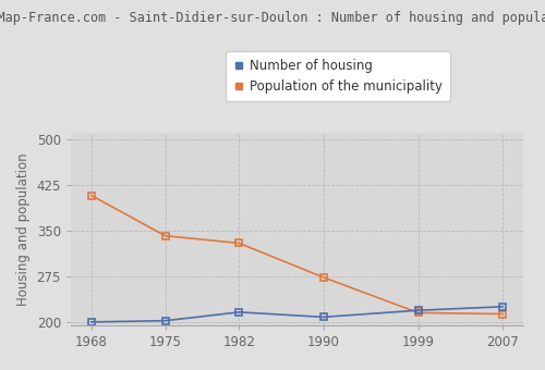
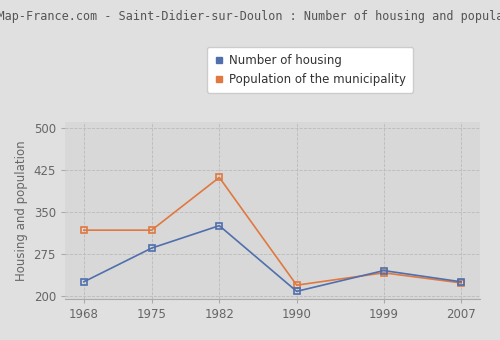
Number of housing/1968: 201 -> 226
Population of the municipality/1968: 408 -> 318
Number of housing/1975: 203 -> 286
Population of the municipality/1975: 342 -> 318
Number of housing/1982: 217 -> 326
Population of the municipality/1982: 330 -> 412
Population of the municipality/1990: 274 -> 220
Number of housing/1999: 220 -> 246
Population of the municipality/1999: 216 -> 242
Population of the municipality/2007: 214 -> 224
